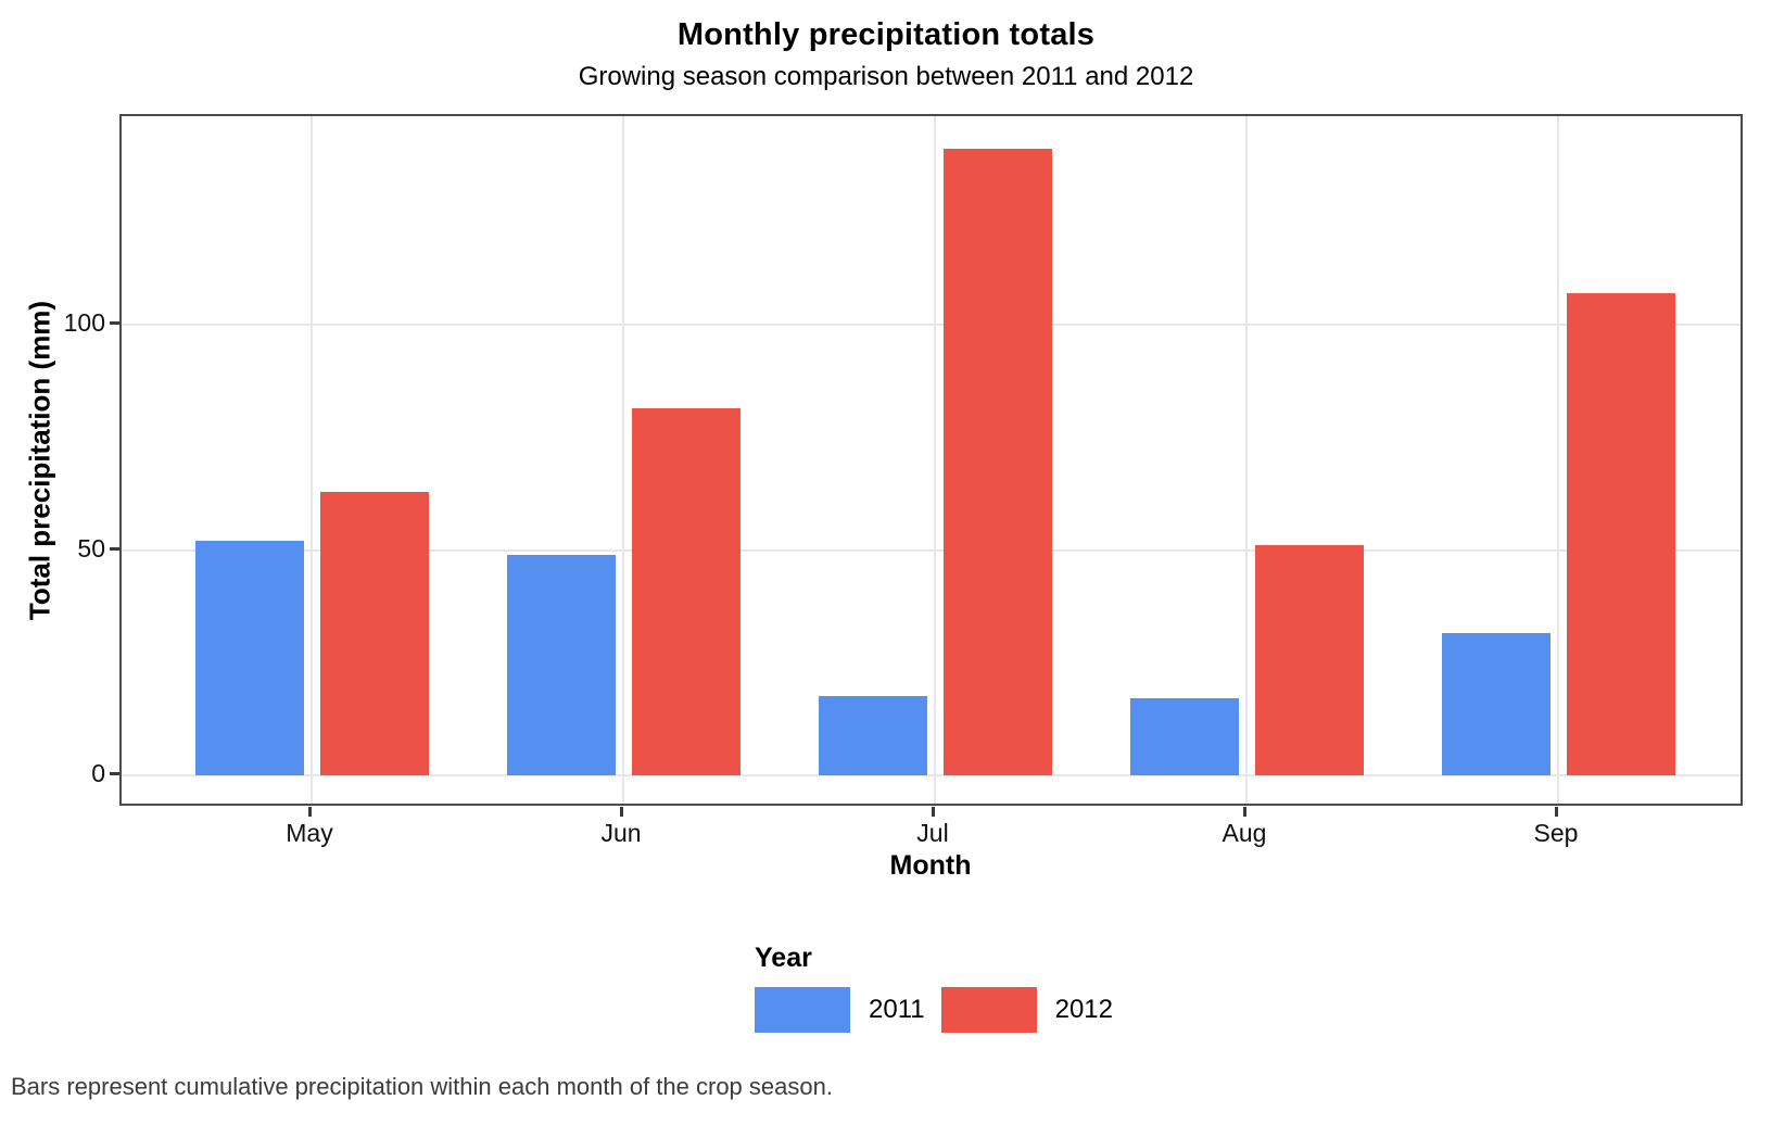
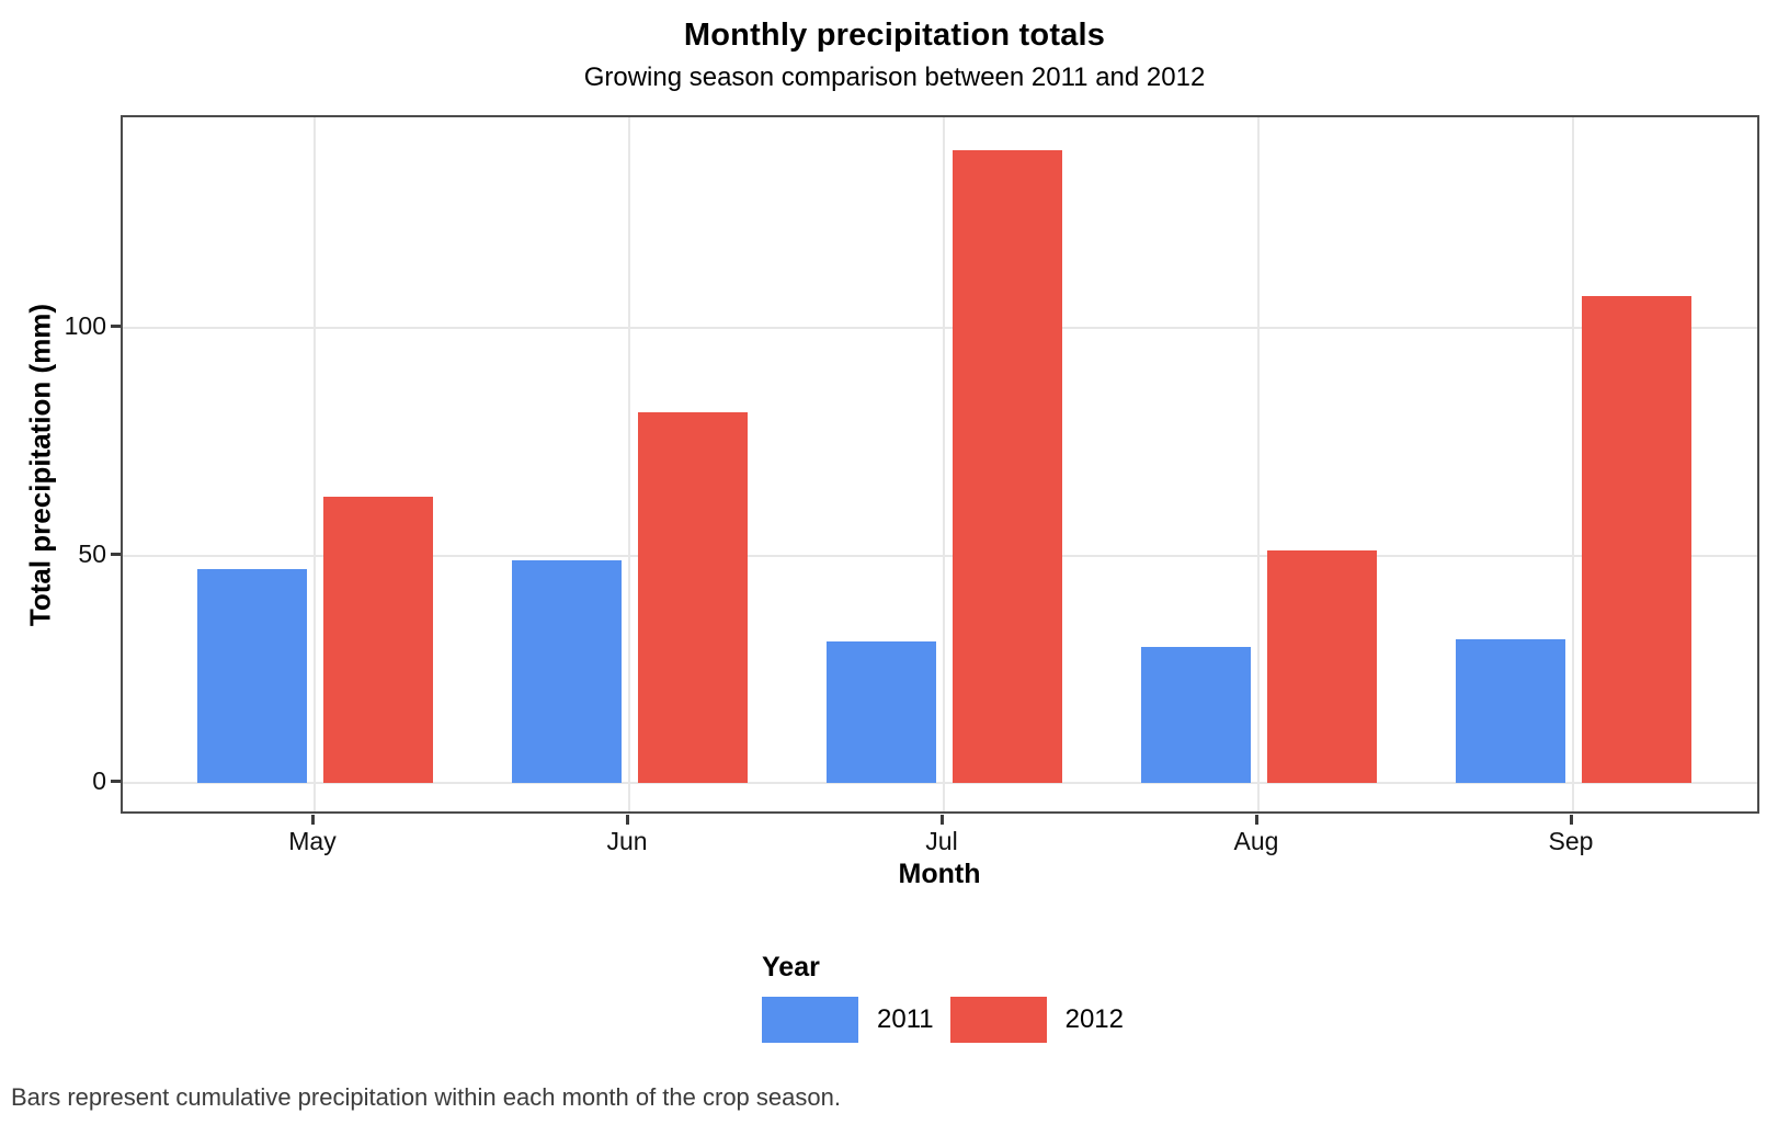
2011/May: 52 -> 47
2011/Jul: 18 -> 31
2011/Aug: 17 -> 30
